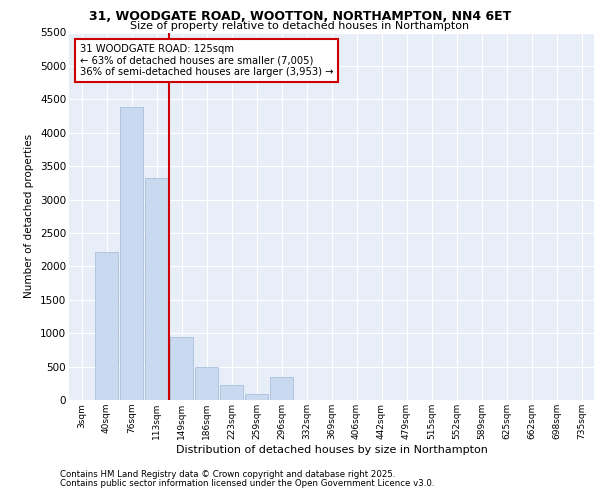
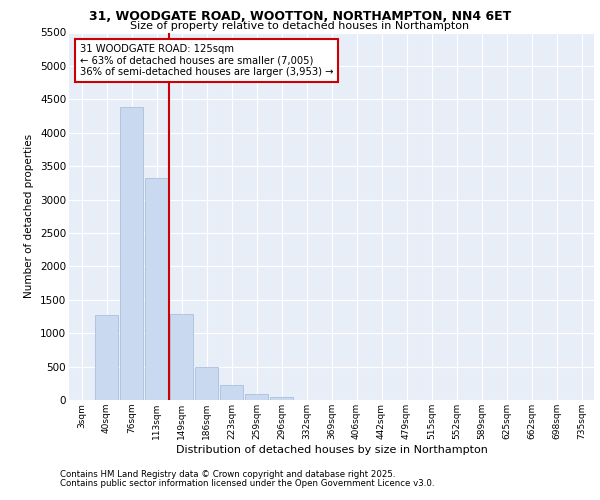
40sqm: 2220 -> 1270
149sqm: 940 -> 1280
296sqm: 340 -> 40
